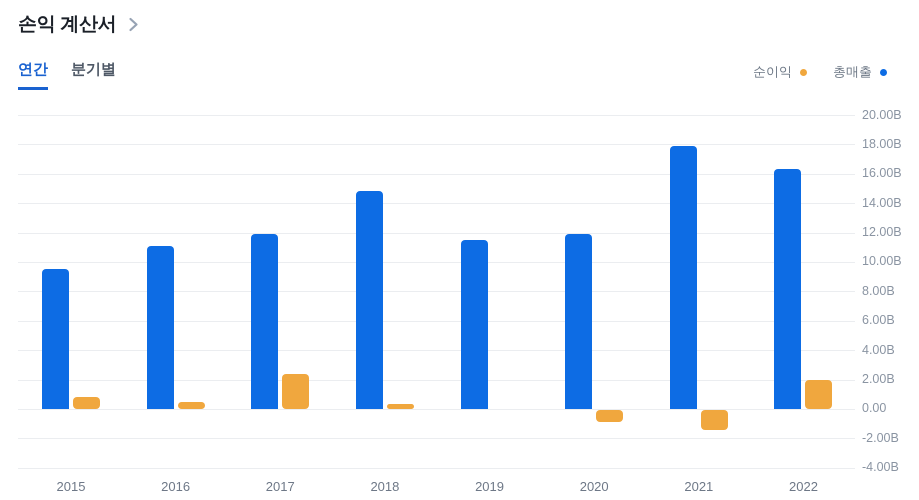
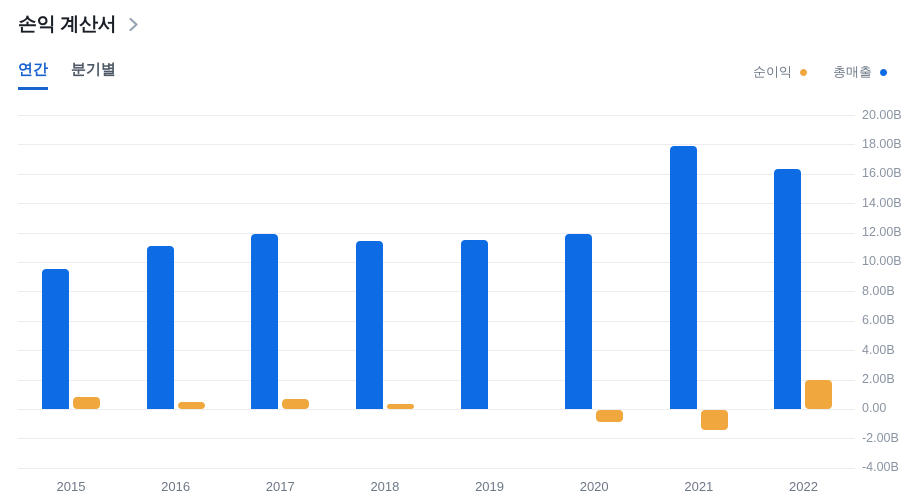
순이익/2017: 2.4B -> 0.7B
총매출/2018: 14.8B -> 11.4B
